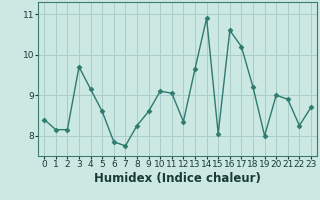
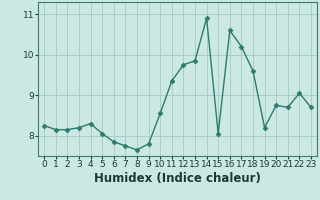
0: 8.40 -> 8.25
3: 9.70 -> 8.20
4: 9.15 -> 8.30
5: 8.60 -> 8.05
8: 8.25 -> 7.65
9: 8.60 -> 7.80
10: 9.10 -> 8.55
11: 9.05 -> 9.35
12: 8.35 -> 9.75
13: 9.65 -> 9.85
18: 9.20 -> 9.60
19: 8.00 -> 8.20
20: 9.00 -> 8.75
21: 8.90 -> 8.70
22: 8.25 -> 9.05
